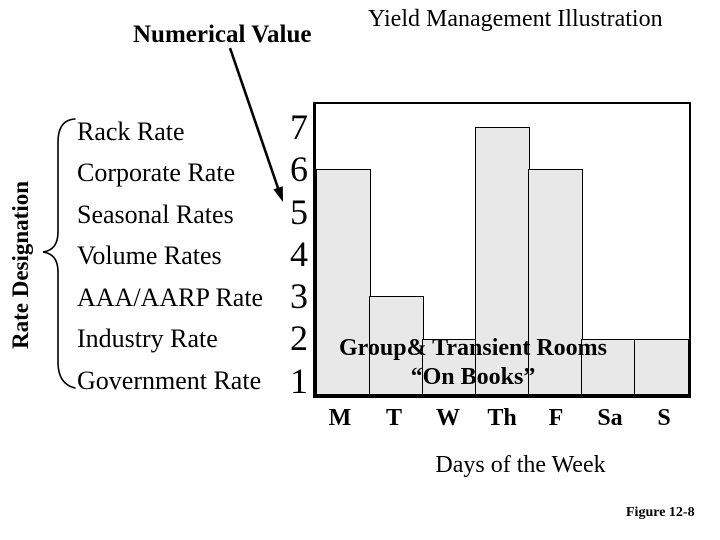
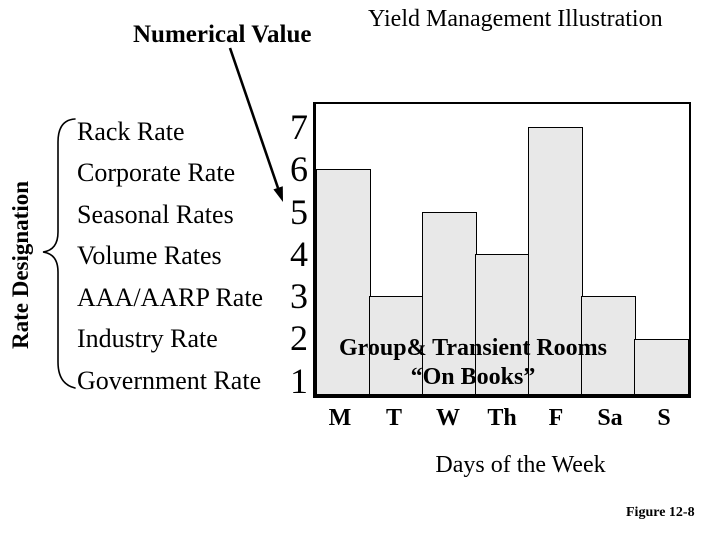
W: 2 -> 5
Th: 7 -> 4
F: 6 -> 7
Sa: 2 -> 3
